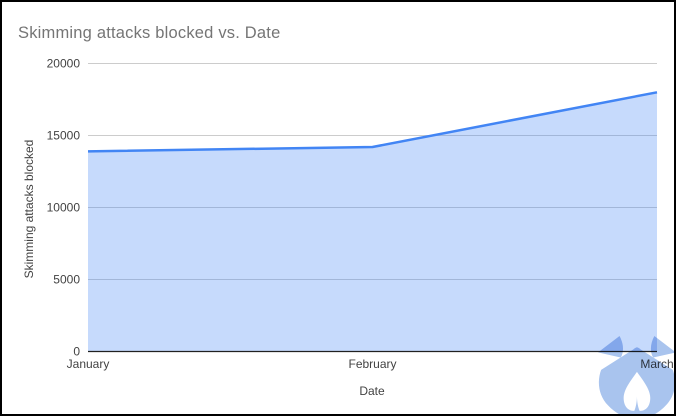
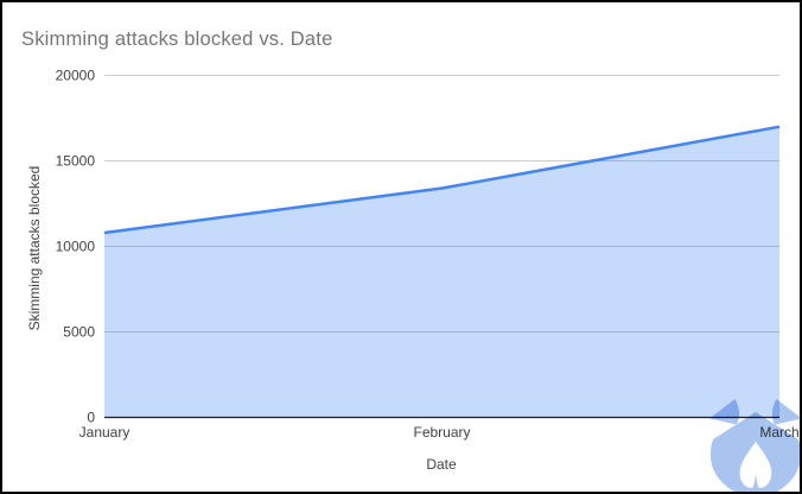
January: 13900 -> 10800
February: 14200 -> 13400
March: 18000 -> 17000
